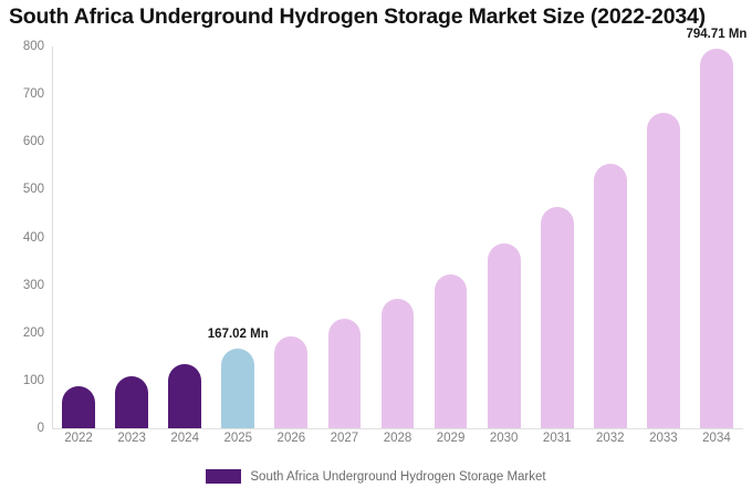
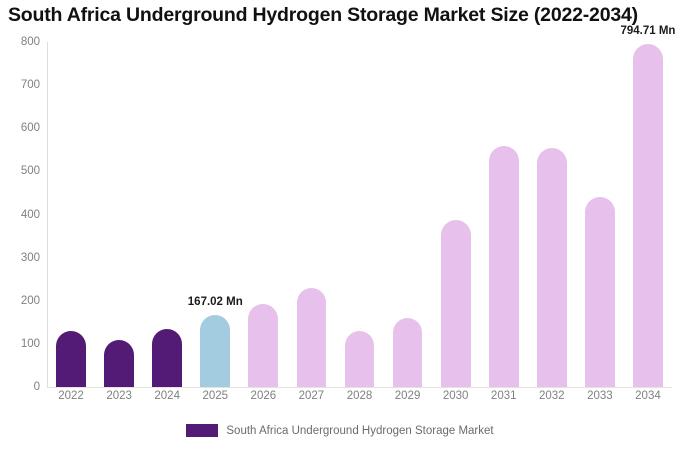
2022: 90 -> 130
2028: 270 -> 130
2029: 320 -> 160
2031: 460 -> 560
2033: 660 -> 440
